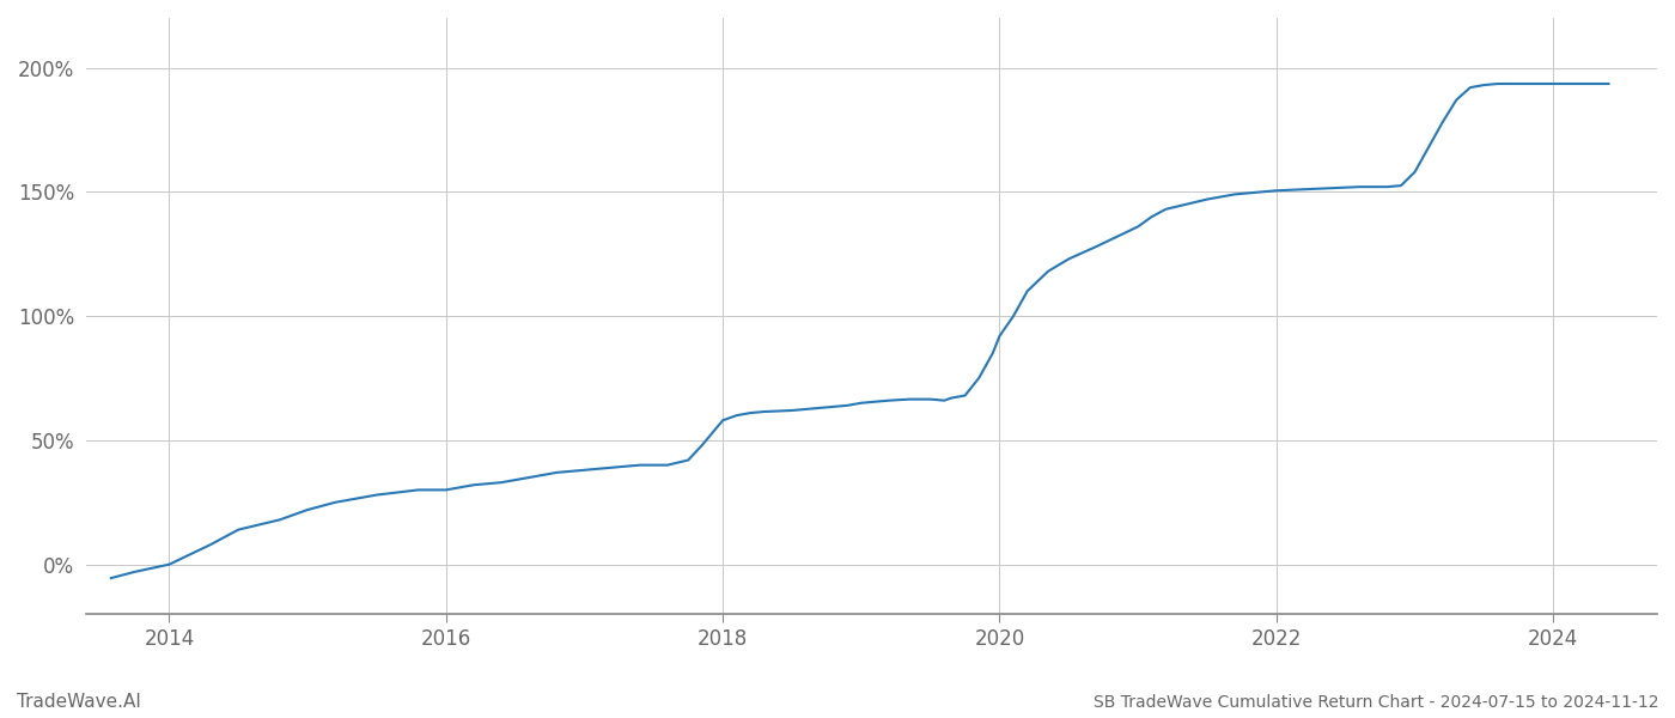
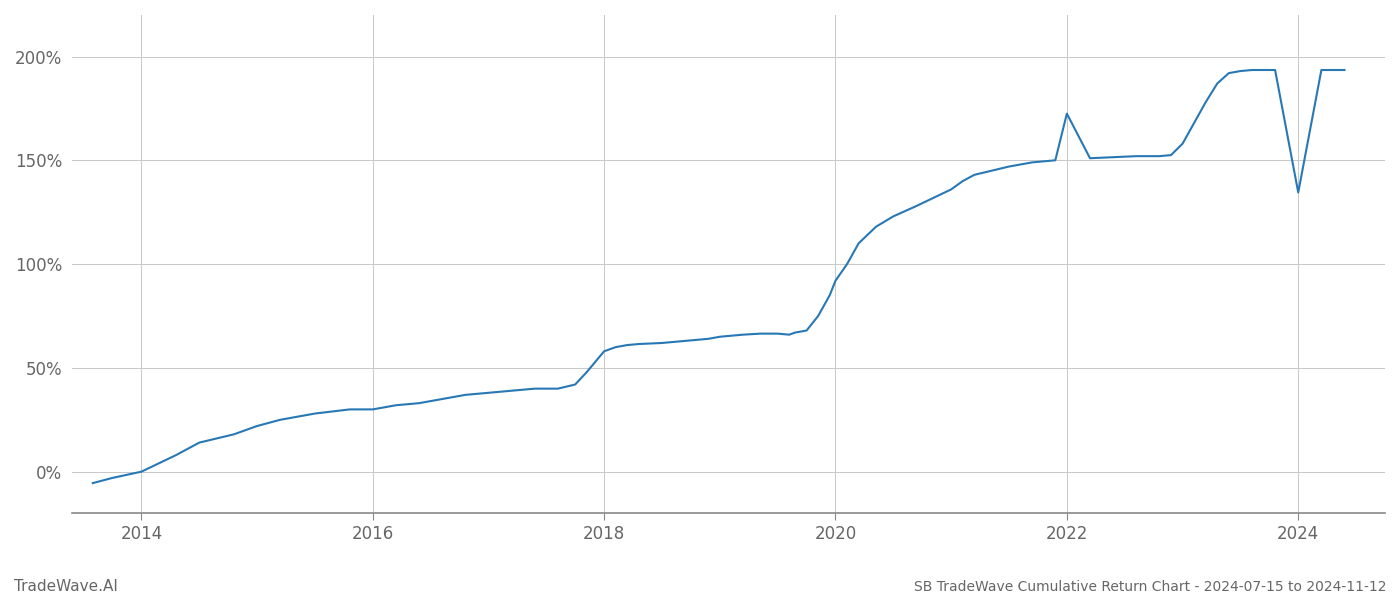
2022: 150.5% -> 172.5%
2024: 193.5% -> 134.5%
